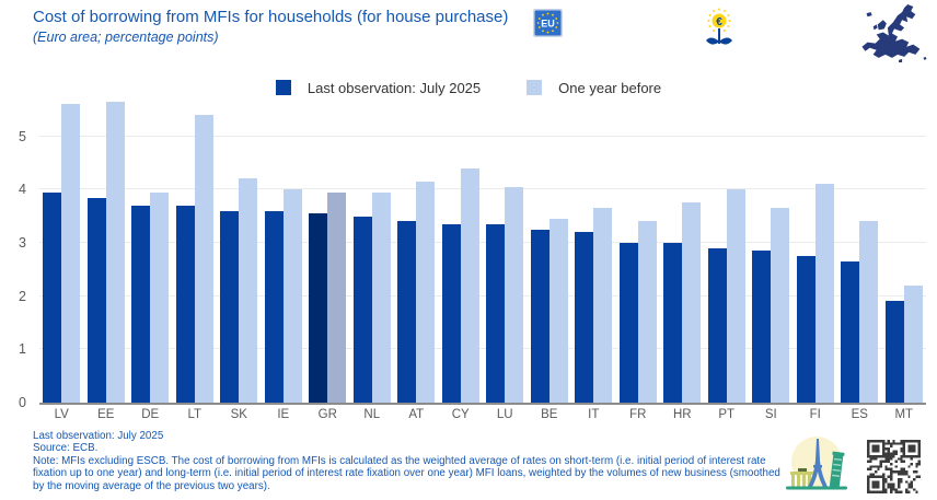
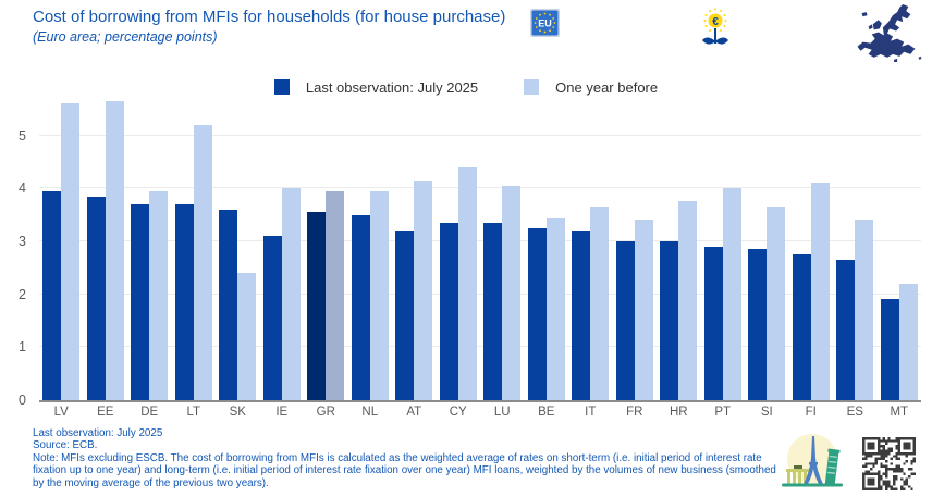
One year before/LT: 5.4 -> 5.2
One year before/SK: 4.2 -> 2.4
Last observation: July 2025/IE: 3.6 -> 3.1
Last observation: July 2025/AT: 3.4 -> 3.2
